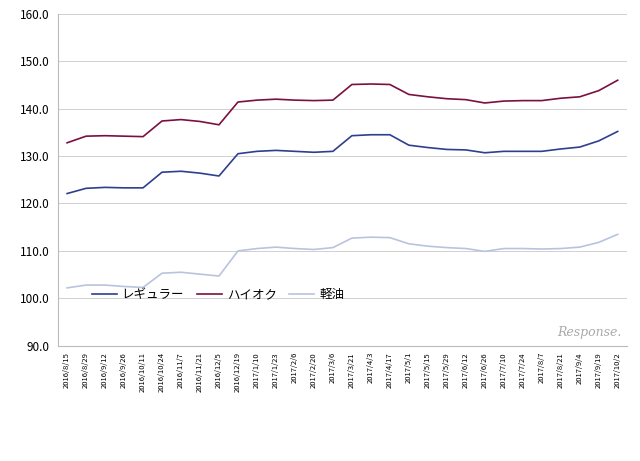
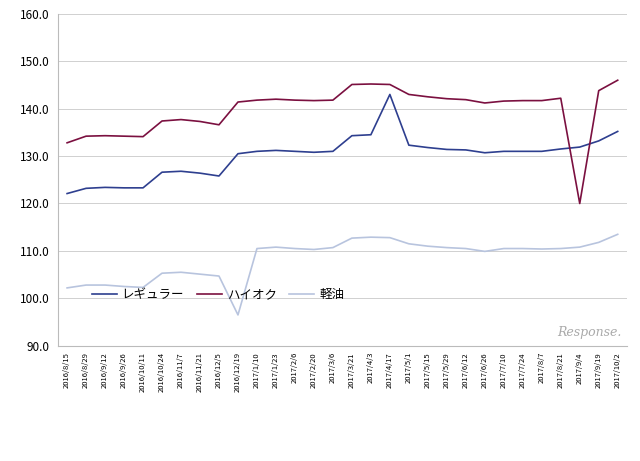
軽油/2016/12/19: 110.0 -> 96.5
レギュラー/2017/4/17: 134.5 -> 143.0
ハイオク/2017/9/4: 142.5 -> 120.0
